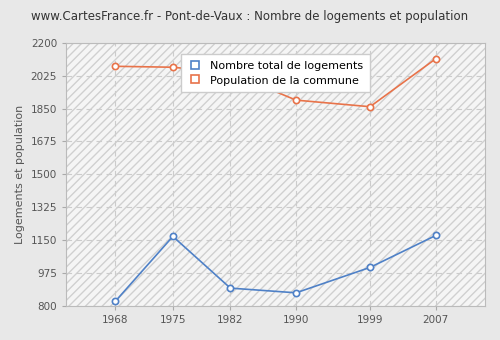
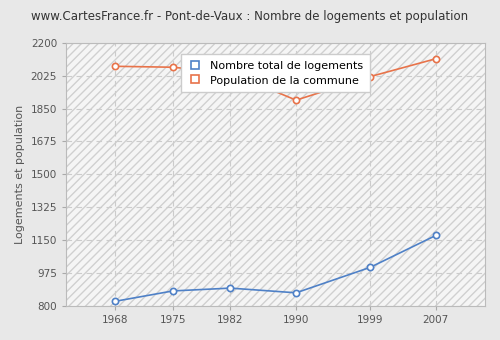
Nombre total de logements/1975: 1170 -> 880
Population de la commune/1999: 1860 -> 2020
